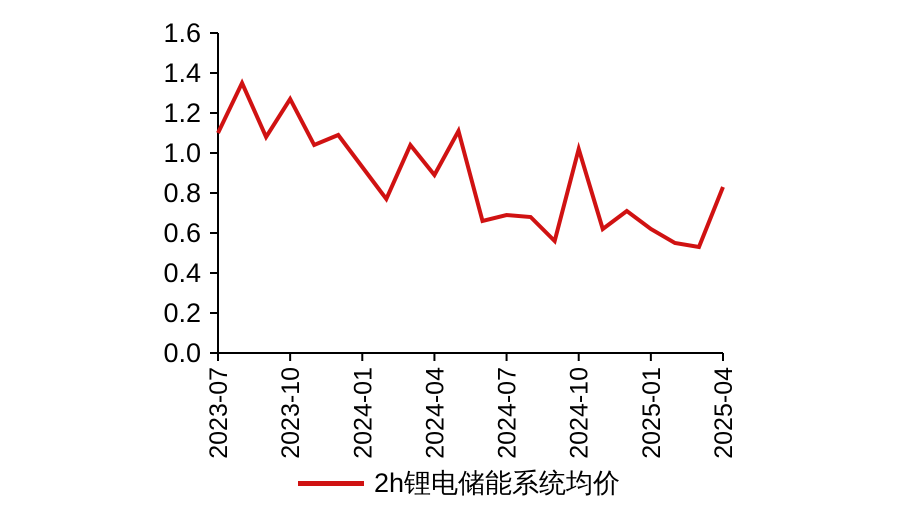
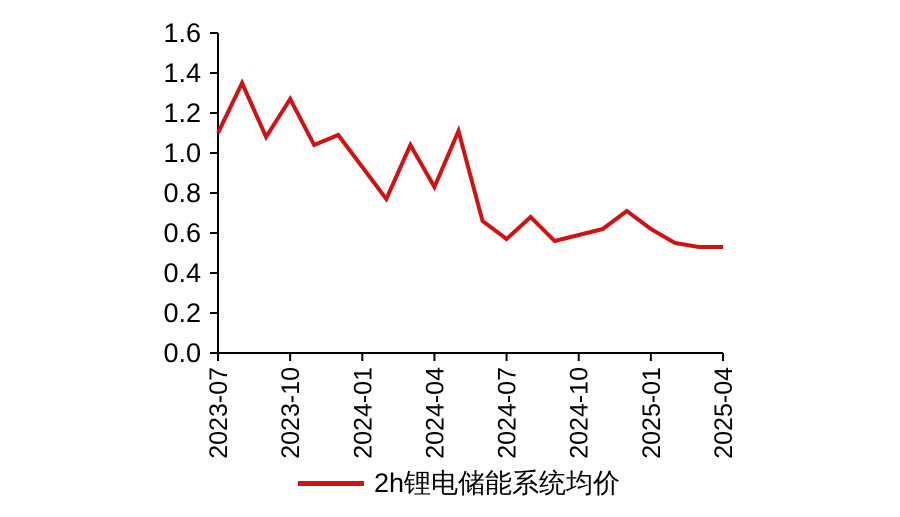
2024-04: 0.89 -> 0.83
2024-07: 0.69 -> 0.57
2024-10: 1.02 -> 0.59
2025-04: 0.83 -> 0.53
